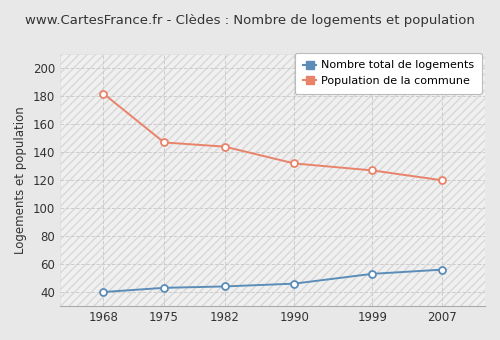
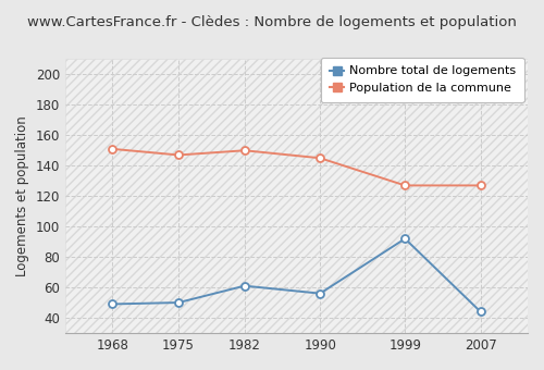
Nombre total de logements/1968: 40 -> 49
Population de la commune/1968: 182 -> 151
Nombre total de logements/1975: 43 -> 50
Nombre total de logements/1982: 44 -> 61
Population de la commune/1982: 144 -> 150
Nombre total de logements/1990: 46 -> 56
Population de la commune/1990: 132 -> 145
Nombre total de logements/1999: 53 -> 92
Nombre total de logements/2007: 56 -> 44
Population de la commune/2007: 120 -> 127
